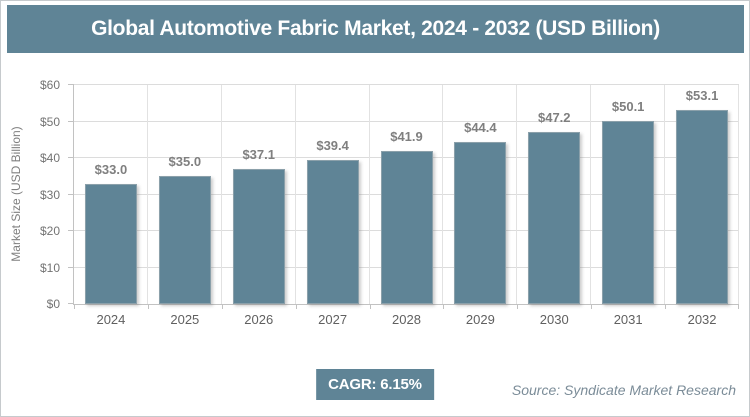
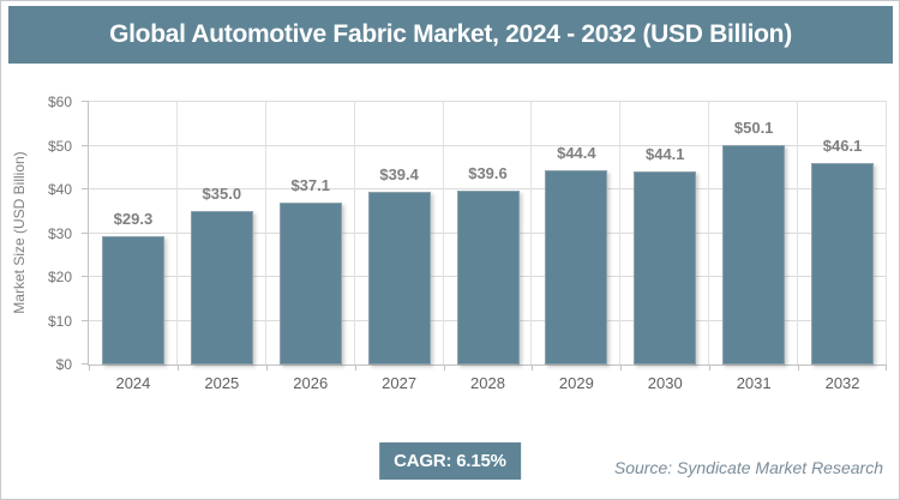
2024: $33.0 -> $29.3
2028: $41.9 -> $39.6
2030: $47.2 -> $44.1
2032: $53.1 -> $46.1
